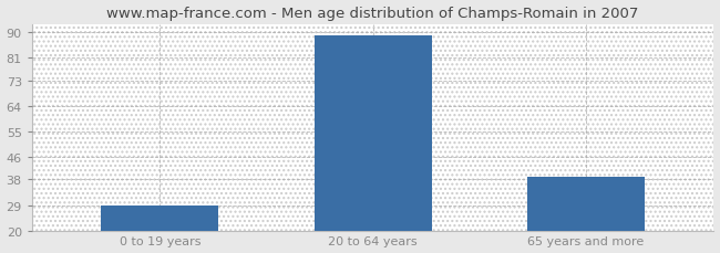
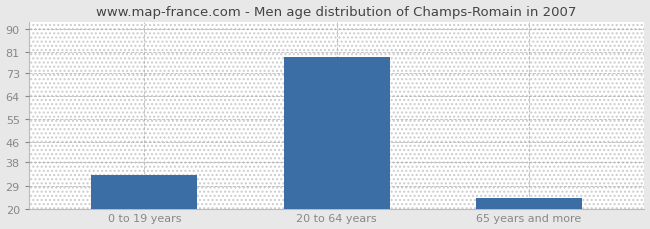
0 to 19 years: 29 -> 33
20 to 64 years: 89 -> 79
65 years and more: 39 -> 24
